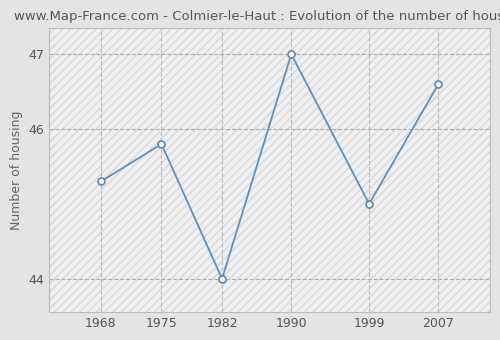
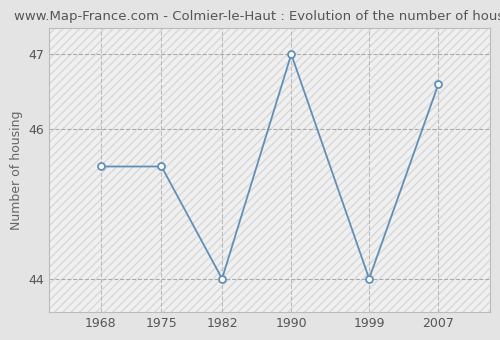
1968: 45.3 -> 45.5
1975: 45.8 -> 45.5
1999: 45.0 -> 44.0
